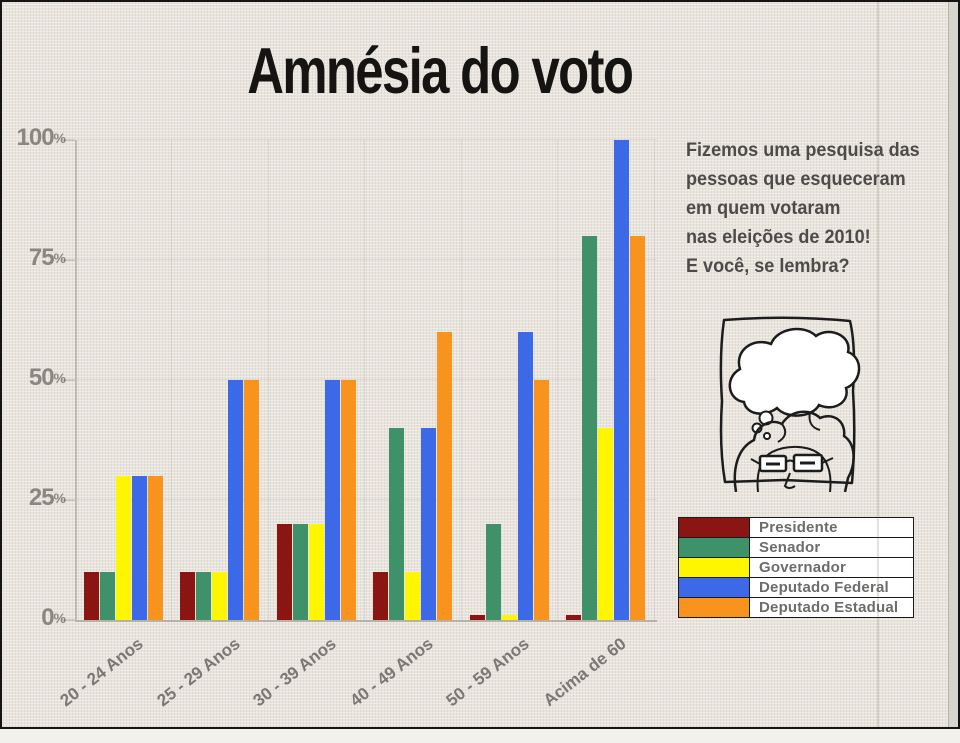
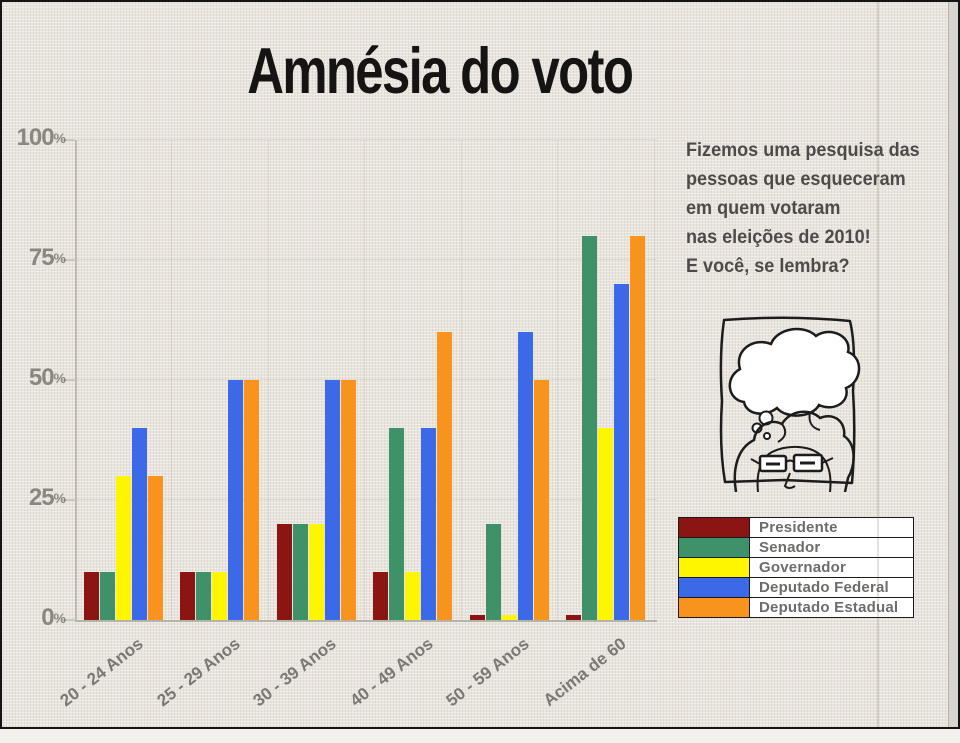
Deputado Federal/20 - 24 Anos: 30 -> 40
Deputado Federal/Acima de 60: 100 -> 70
